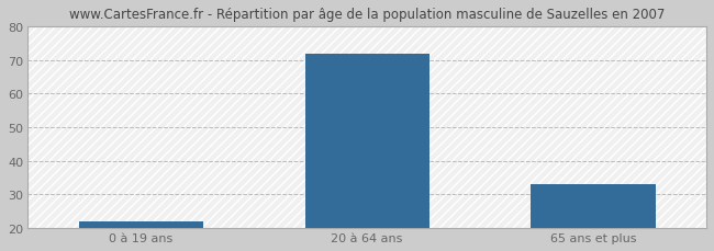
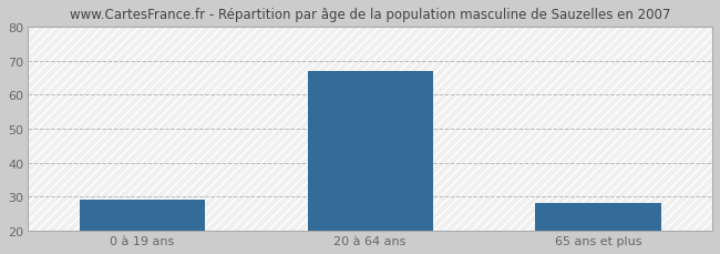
0 à 19 ans: 22 -> 29
20 à 64 ans: 72 -> 67
65 ans et plus: 33 -> 28
